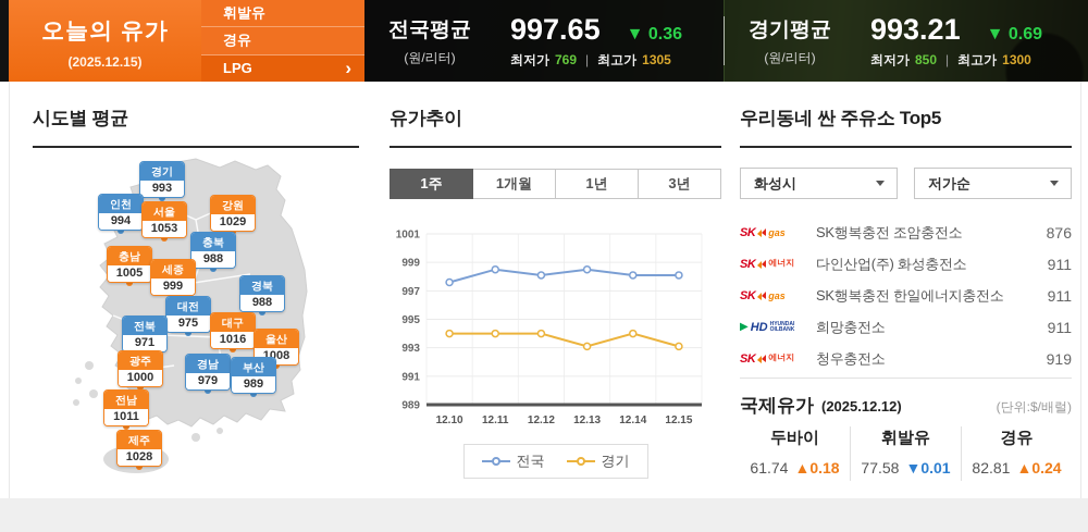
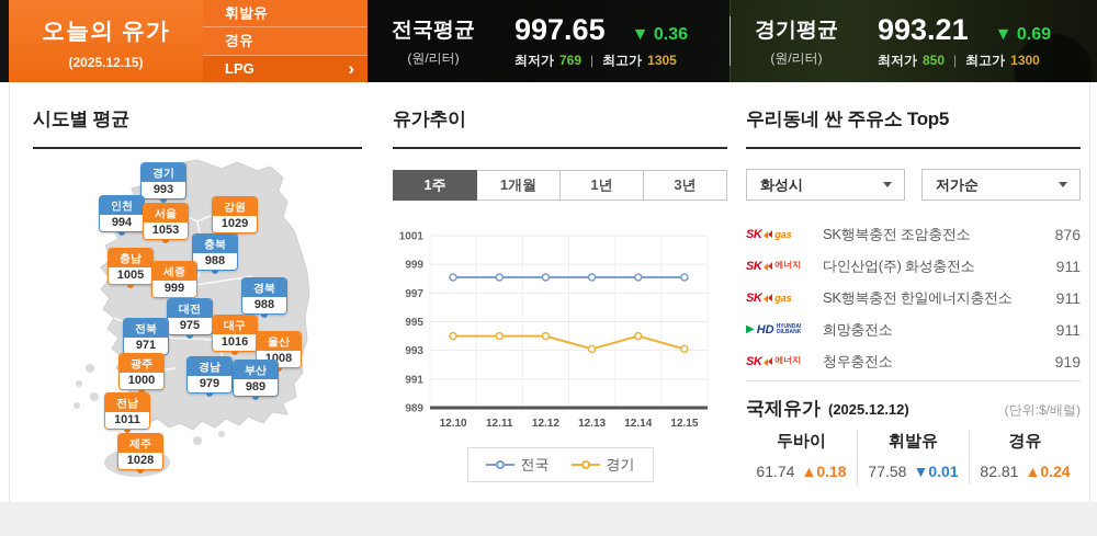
전국/12.10: 997.6 -> 998.1
전국/12.11: 998.5 -> 998.1
전국/12.13: 998.5 -> 998.1
